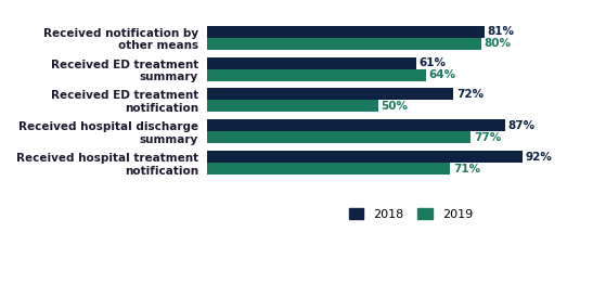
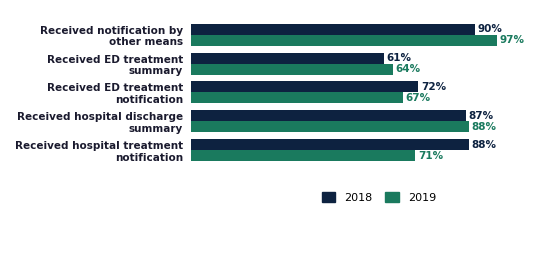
2018/Received notification by other means: 81% -> 90%
2019/Received notification by other means: 80% -> 97%
2019/Received ED treatment notification: 50% -> 67%
2019/Received hospital discharge summary: 77% -> 88%
2018/Received hospital treatment notification: 92% -> 88%
